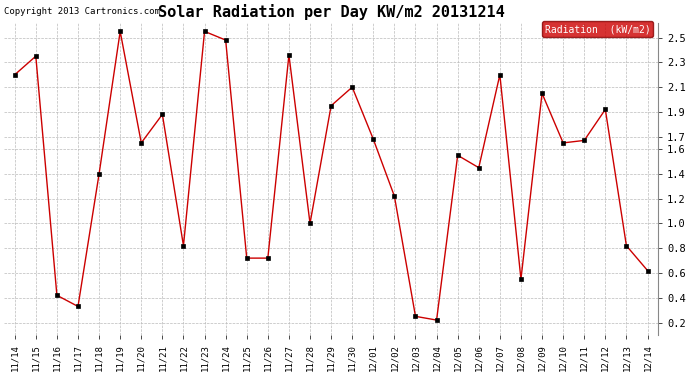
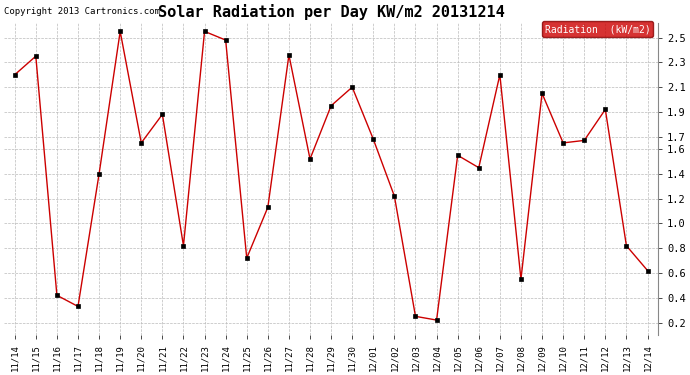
11/26: 0.72 -> 1.13
11/28: 1.00 -> 1.52
